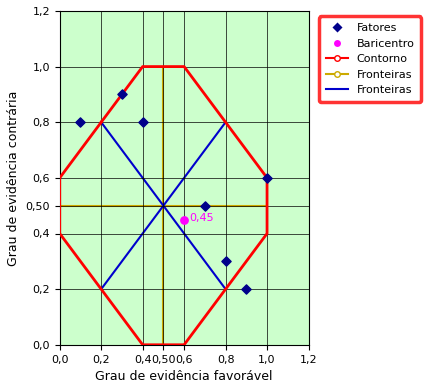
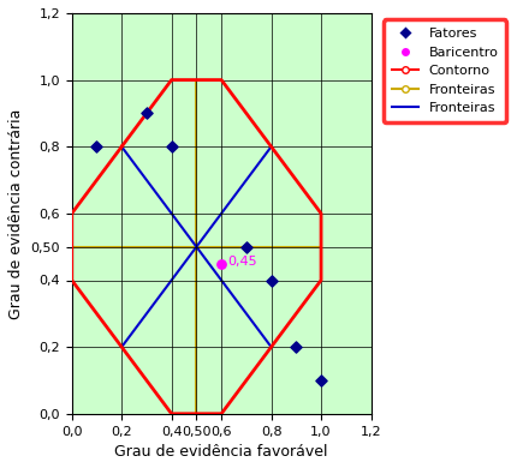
Fatores/0,8: 0,3 -> 0,4
Fatores/1,0: 0,6 -> 0,1
